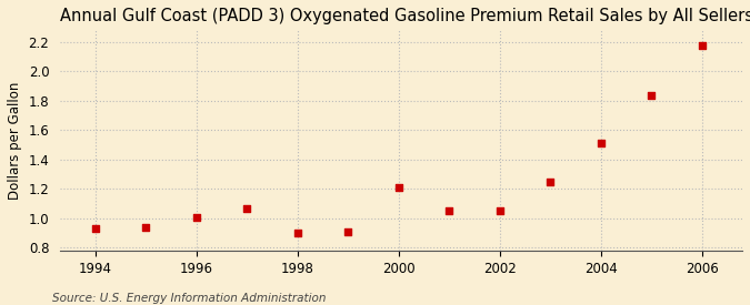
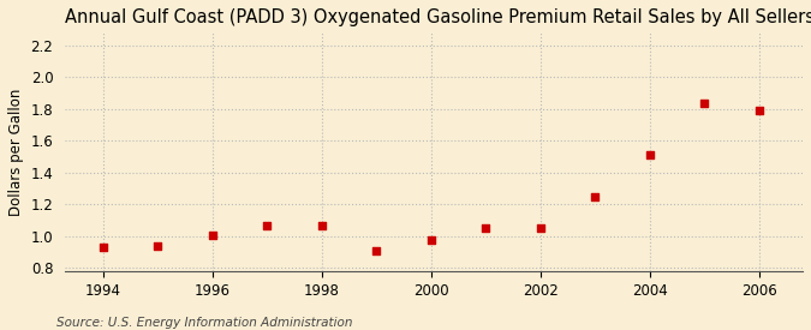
1998: 0.90 -> 1.07
2000: 1.21 -> 0.98
2006: 2.18 -> 1.79
